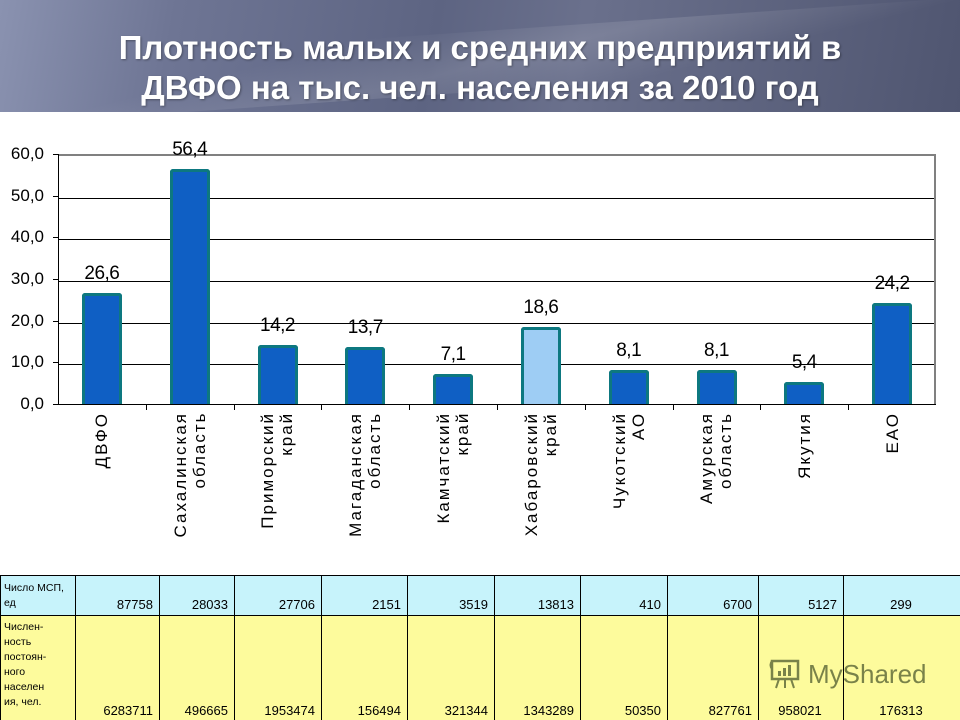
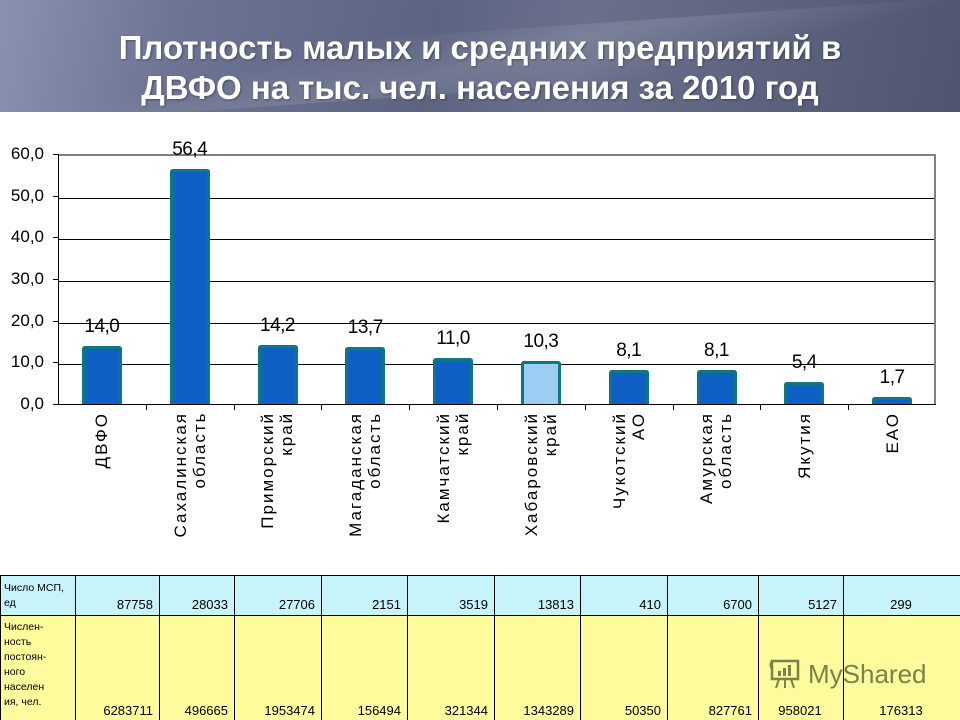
ДВФО: 26,6 -> 14,0
Камчатский край: 7,1 -> 11,0
Хабаровский край: 18,6 -> 10,3
ЕАО: 24,2 -> 1,7
